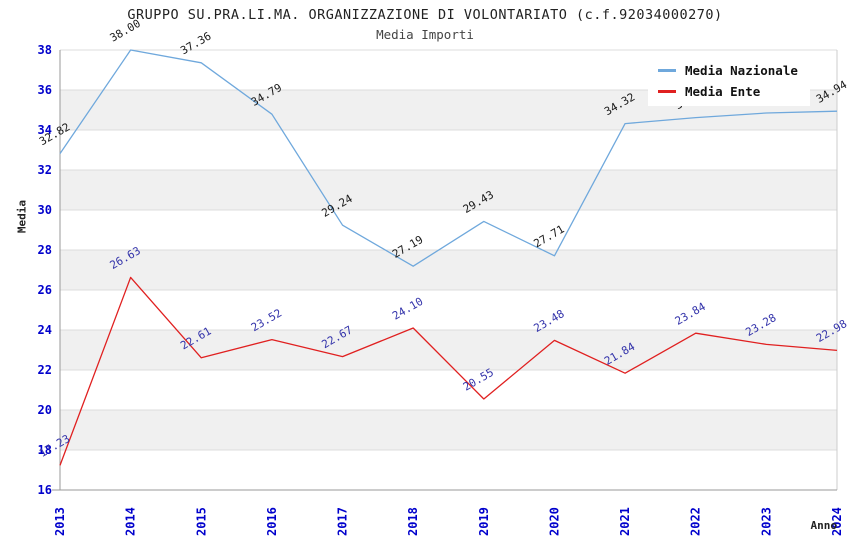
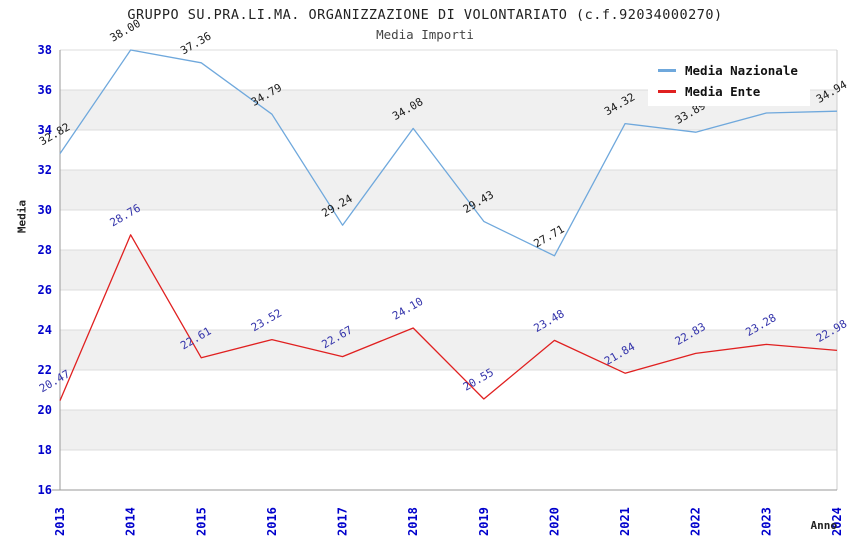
Media Ente/2013: 17.23 -> 20.47
Media Ente/2014: 26.63 -> 28.76
Media Nazionale/2018: 27.19 -> 34.08
Media Nazionale/2022: 34.62 -> 33.89
Media Ente/2022: 23.84 -> 22.83
